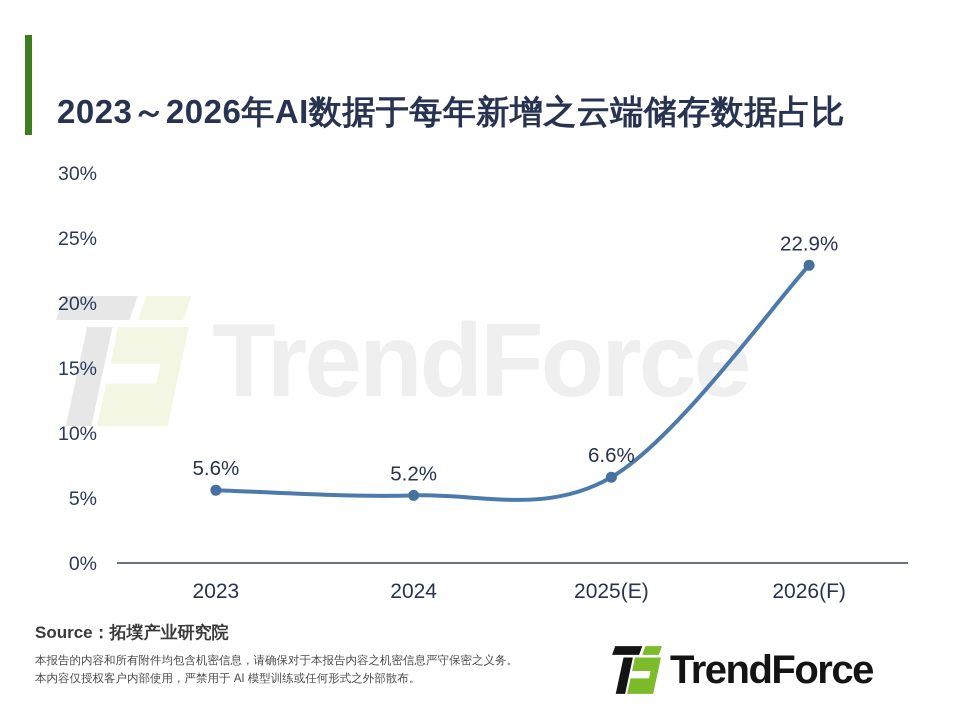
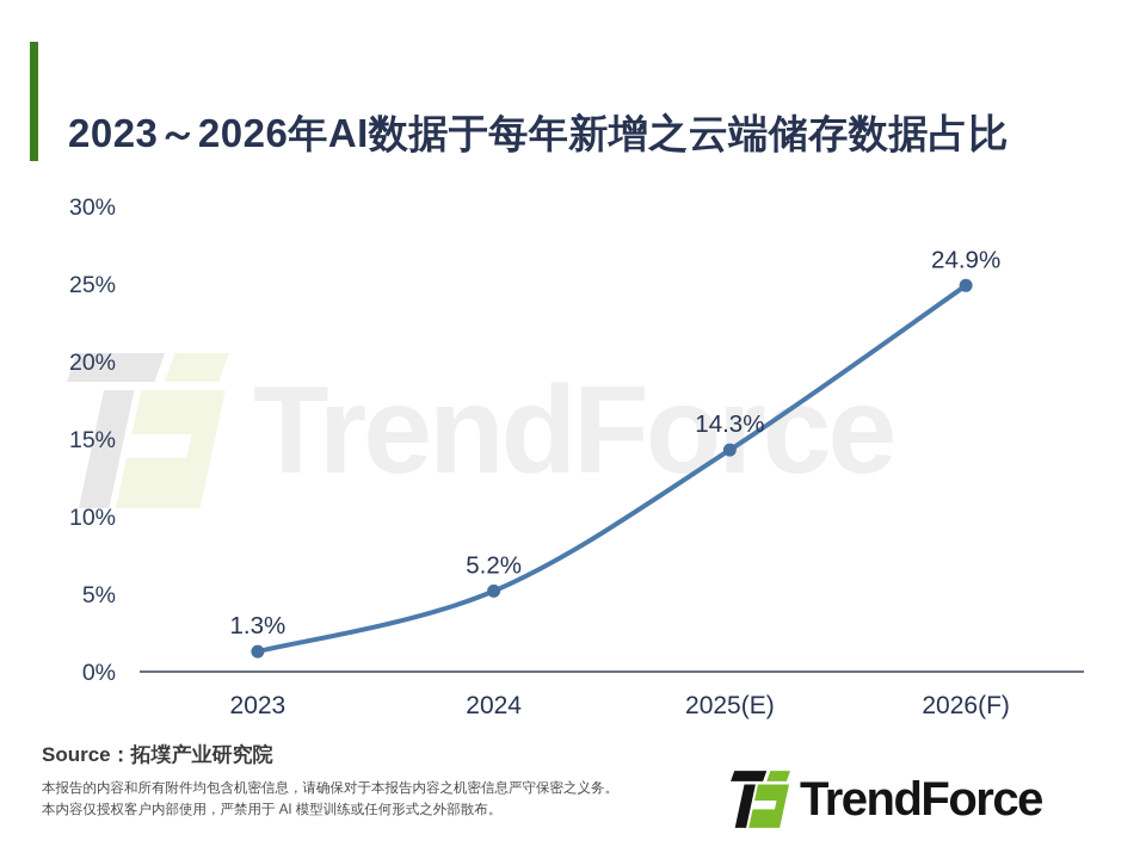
2023: 5.6% -> 1.3%
2025(E): 6.6% -> 14.3%
2026(F): 22.9% -> 24.9%
